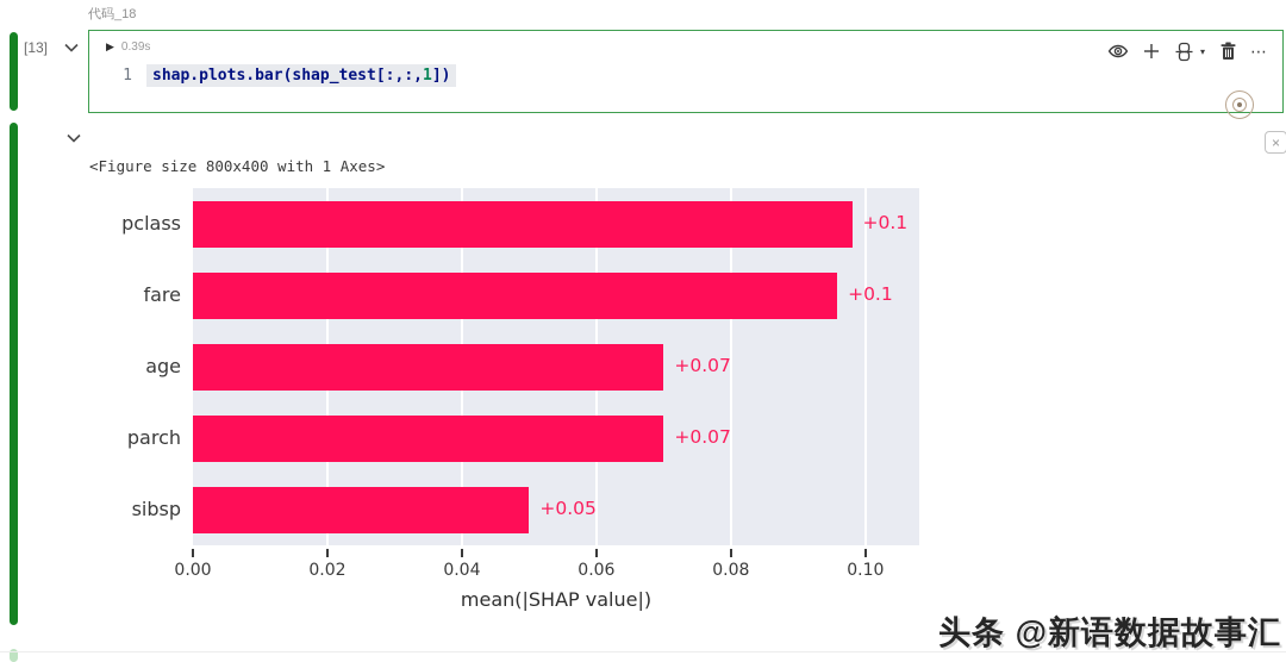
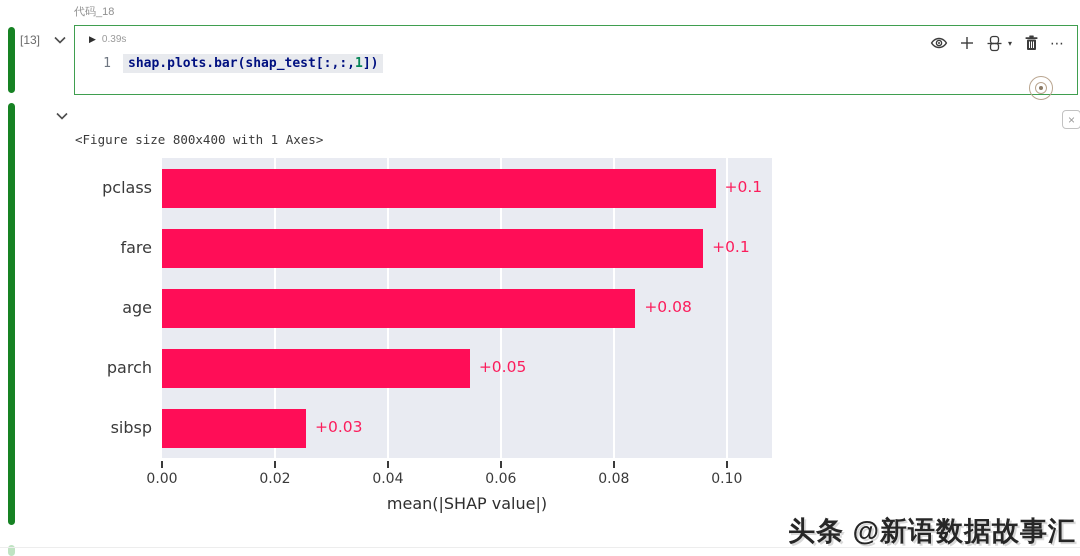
age: +0.07 -> +0.08
parch: +0.07 -> +0.05
sibsp: +0.05 -> +0.03
